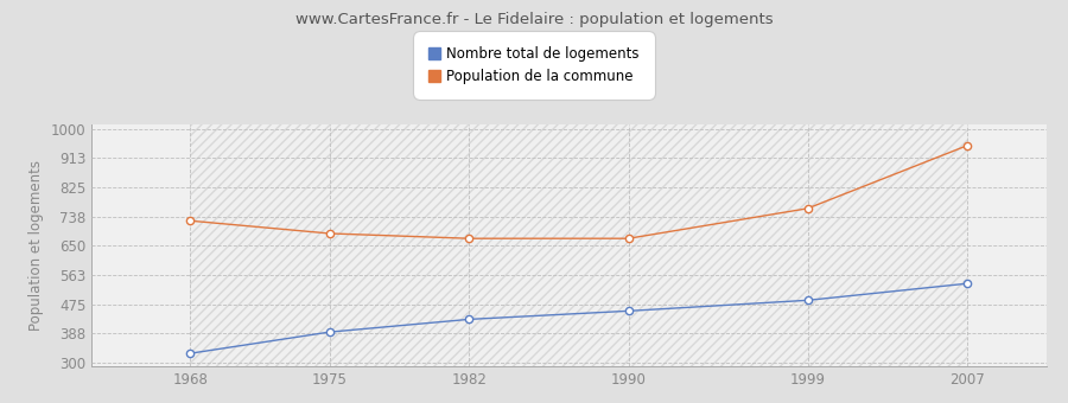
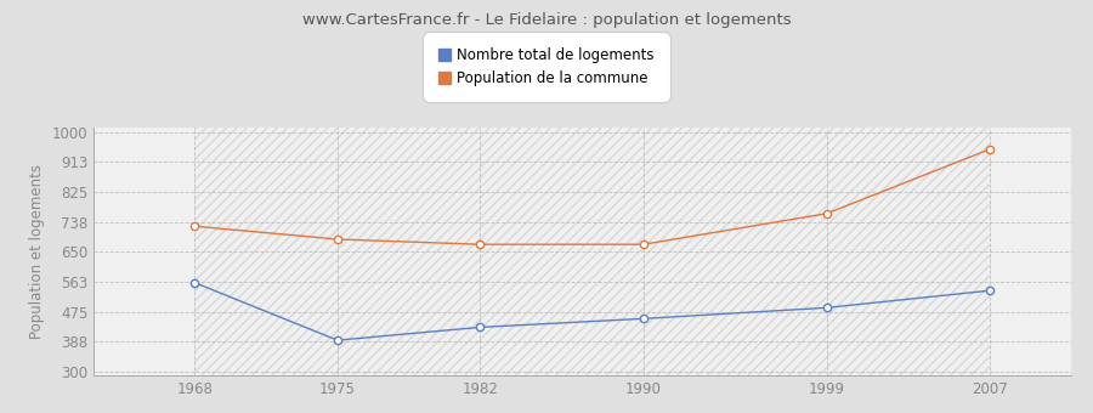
Nombre total de logements/1968: 328 -> 560
